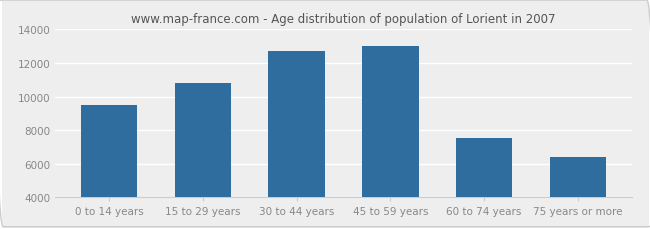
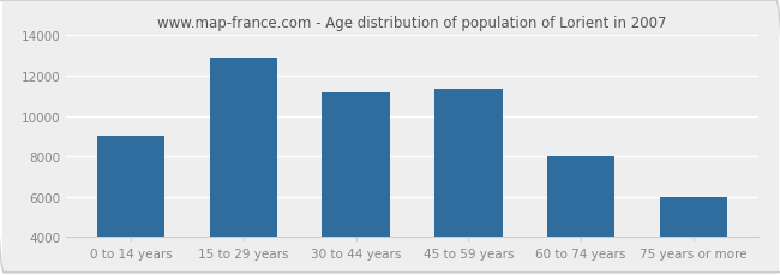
0 to 14 years: 9500 -> 9000
15 to 29 years: 10800 -> 12900
30 to 44 years: 12700 -> 11200
45 to 59 years: 13000 -> 11400
60 to 74 years: 7500 -> 8000
75 years or more: 6400 -> 6000
